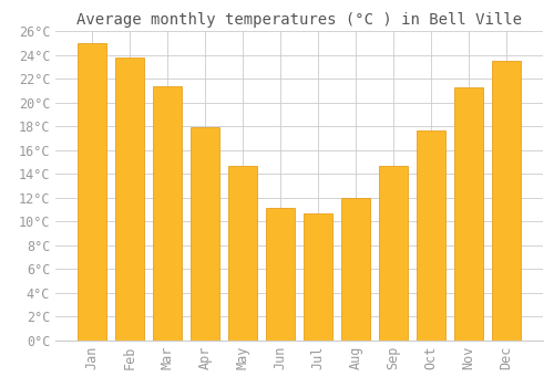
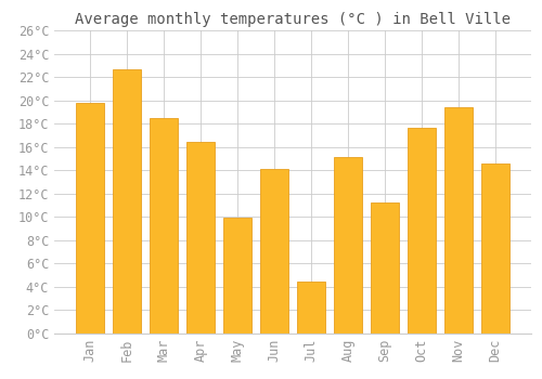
Jan: 25.0°C -> 19.8°C
Feb: 23.8°C -> 22.7°C
Mar: 21.4°C -> 18.5°C
Apr: 17.9°C -> 16.4°C
May: 14.7°C -> 9.9°C
Jun: 11.1°C -> 14.1°C
Jul: 10.7°C -> 4.5°C
Aug: 12.0°C -> 15.1°C
Sep: 14.7°C -> 11.2°C
Nov: 21.3°C -> 19.4°C
Dec: 23.5°C -> 14.6°C
